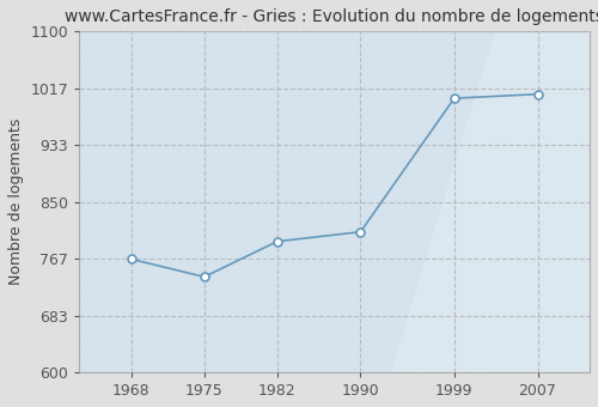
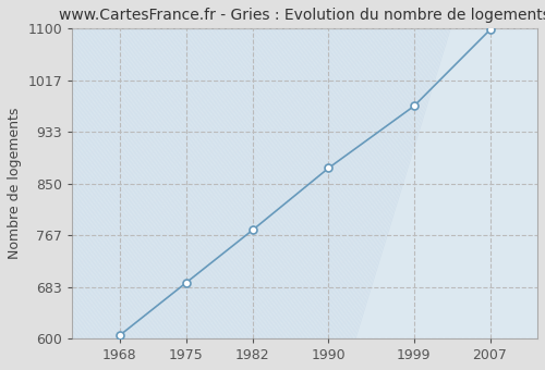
1968: 766 -> 605
1975: 740 -> 690
1982: 792 -> 775
1990: 806 -> 875
1999: 1002 -> 975
2007: 1008 -> 1098
